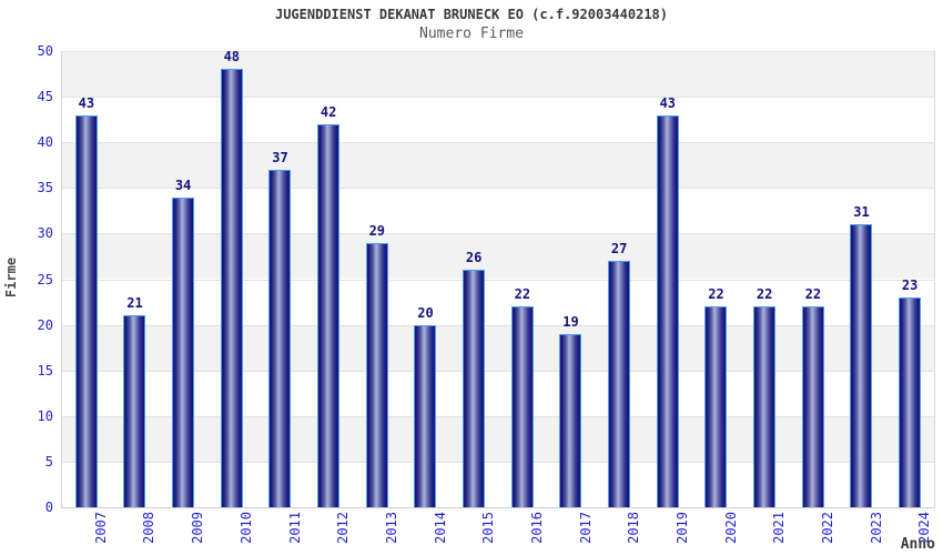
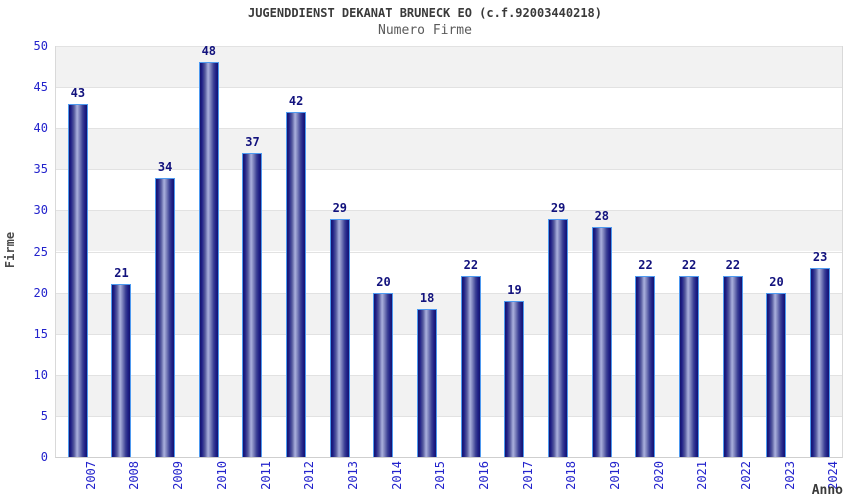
2015: 26 -> 18
2018: 27 -> 29
2019: 43 -> 28
2023: 31 -> 20
